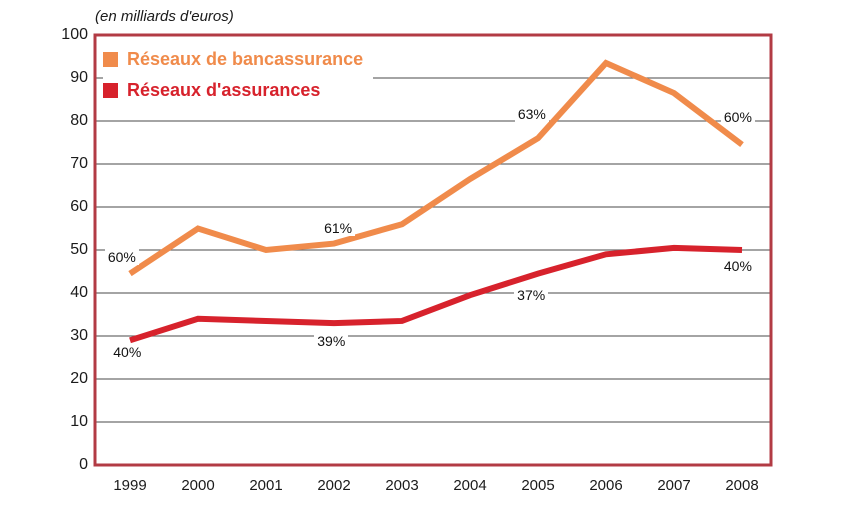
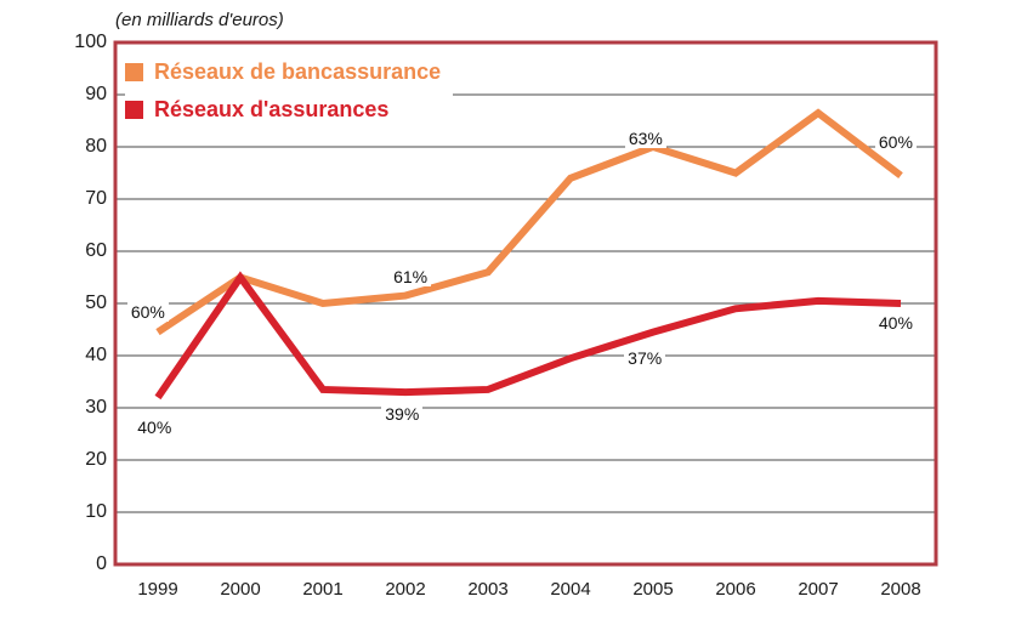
Réseaux d'assurances/1999: 29 -> 32
Réseaux d'assurances/2000: 34 -> 55
Réseaux de bancassurance/2004: 66 -> 74
Réseaux de bancassurance/2005: 76 -> 80
Réseaux de bancassurance/2006: 94 -> 75
